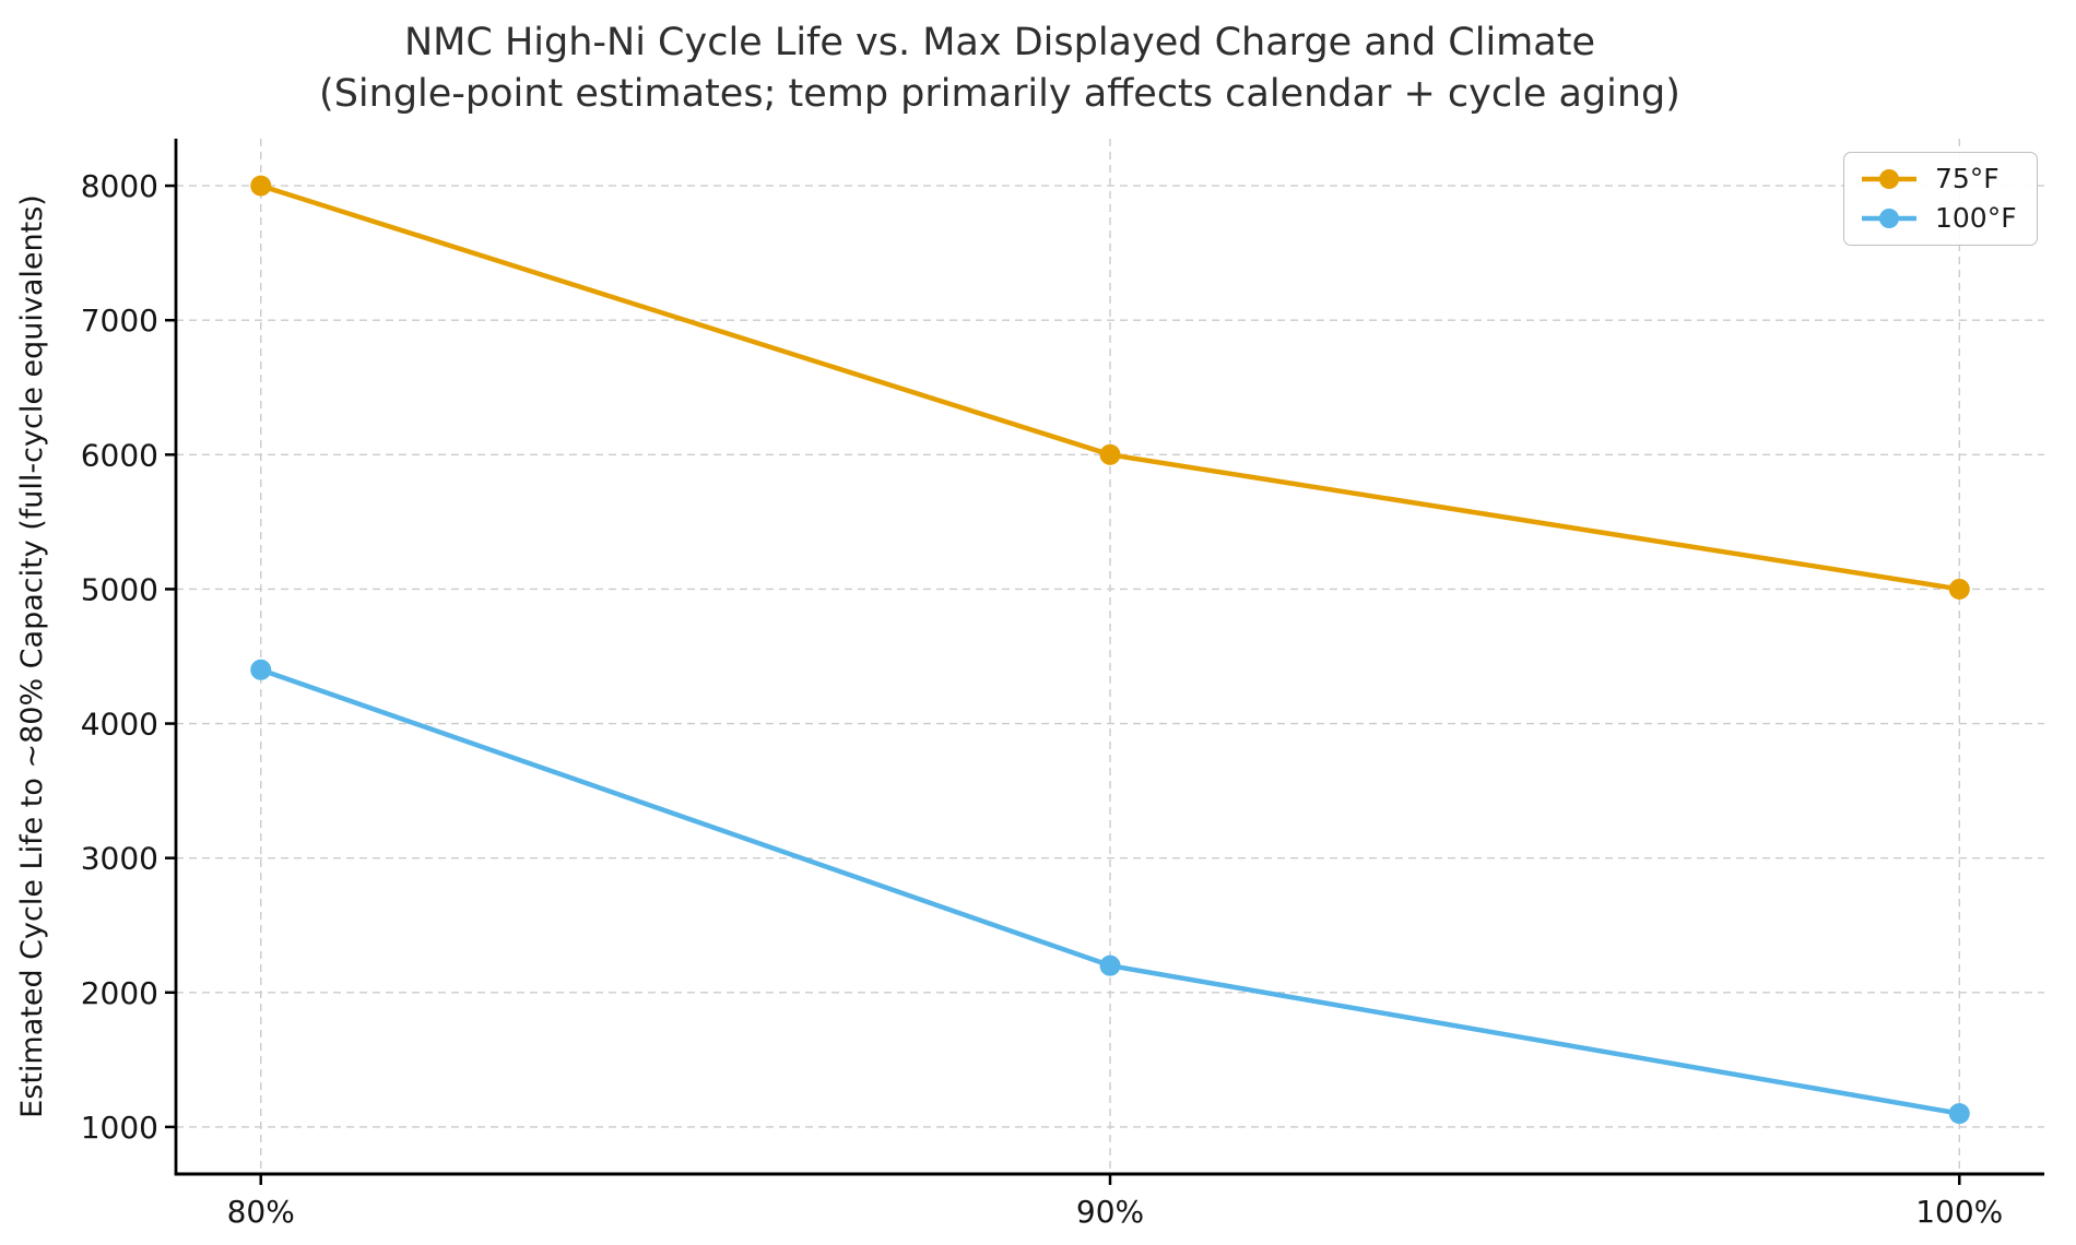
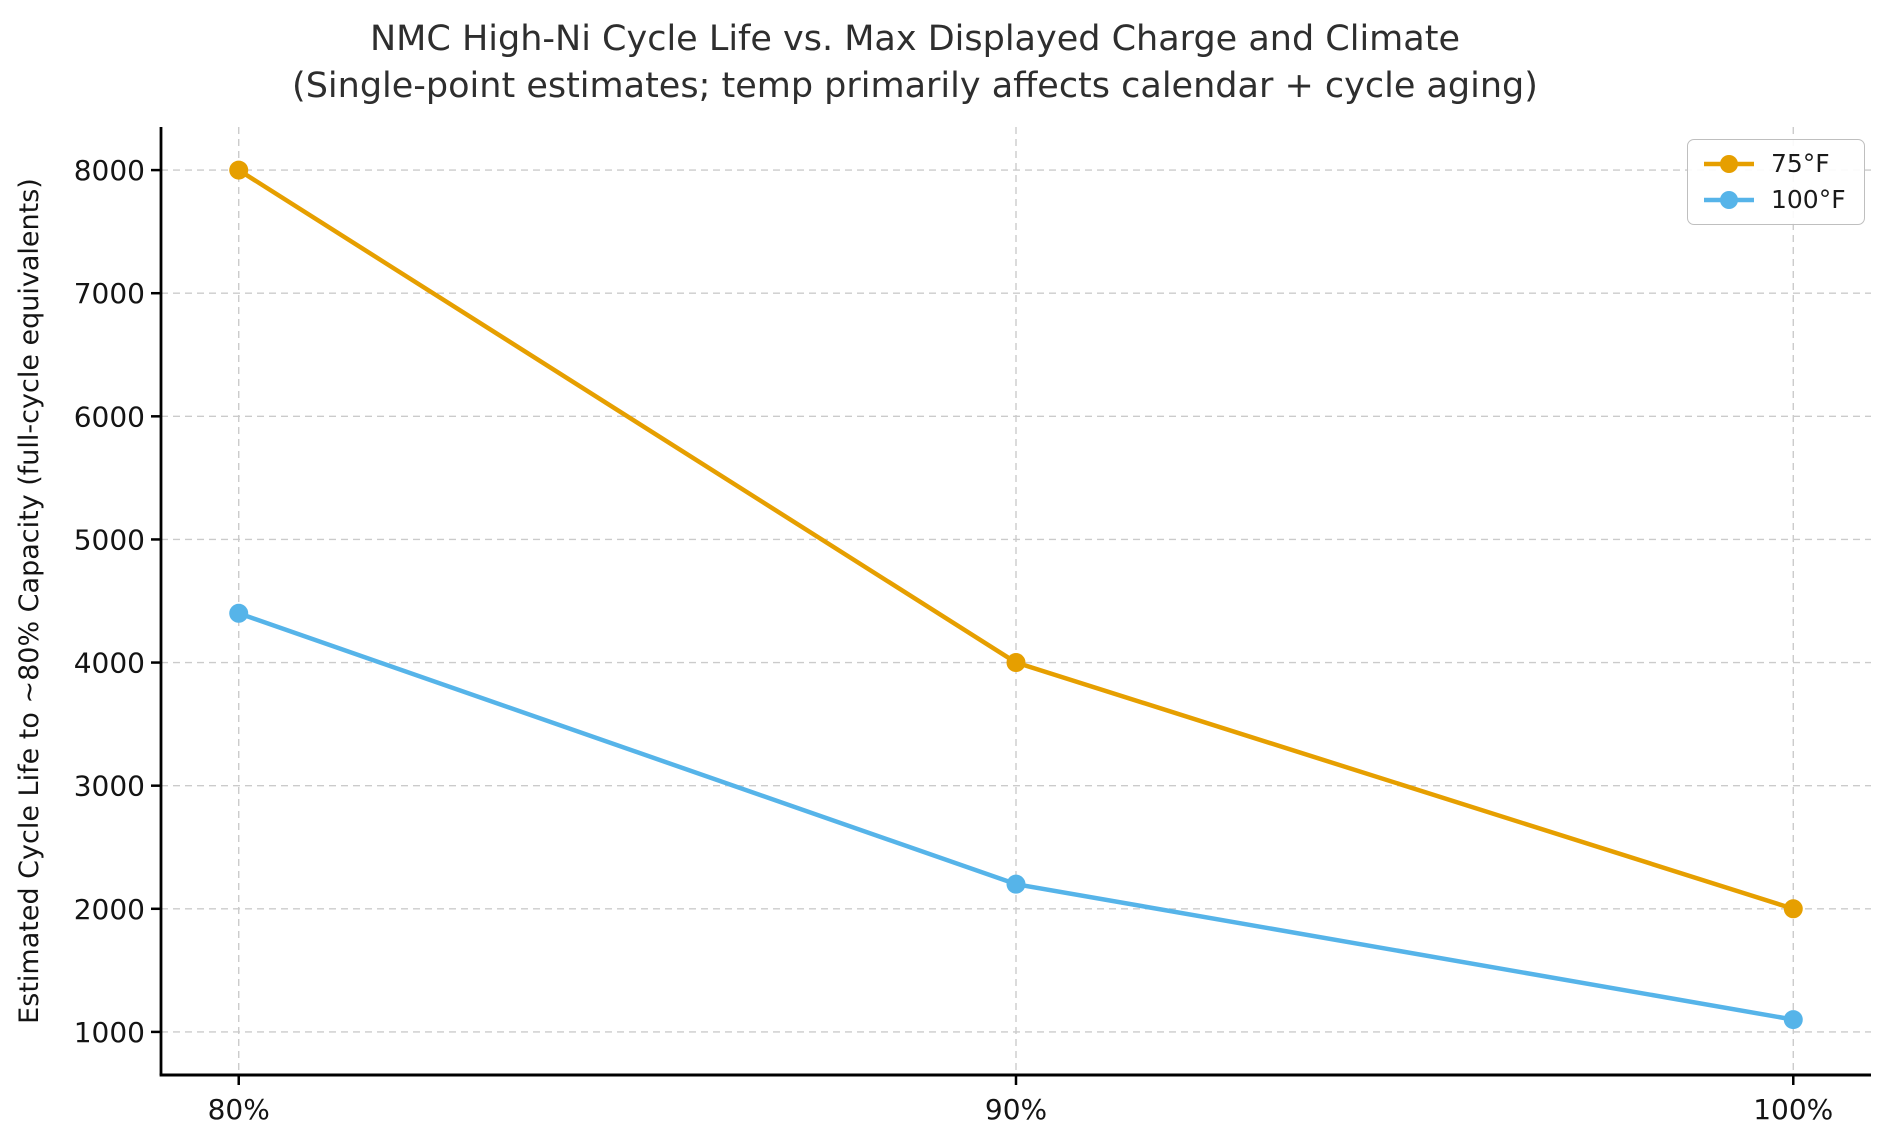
75°F/90%: 6000 -> 4000
75°F/100%: 5000 -> 2000
